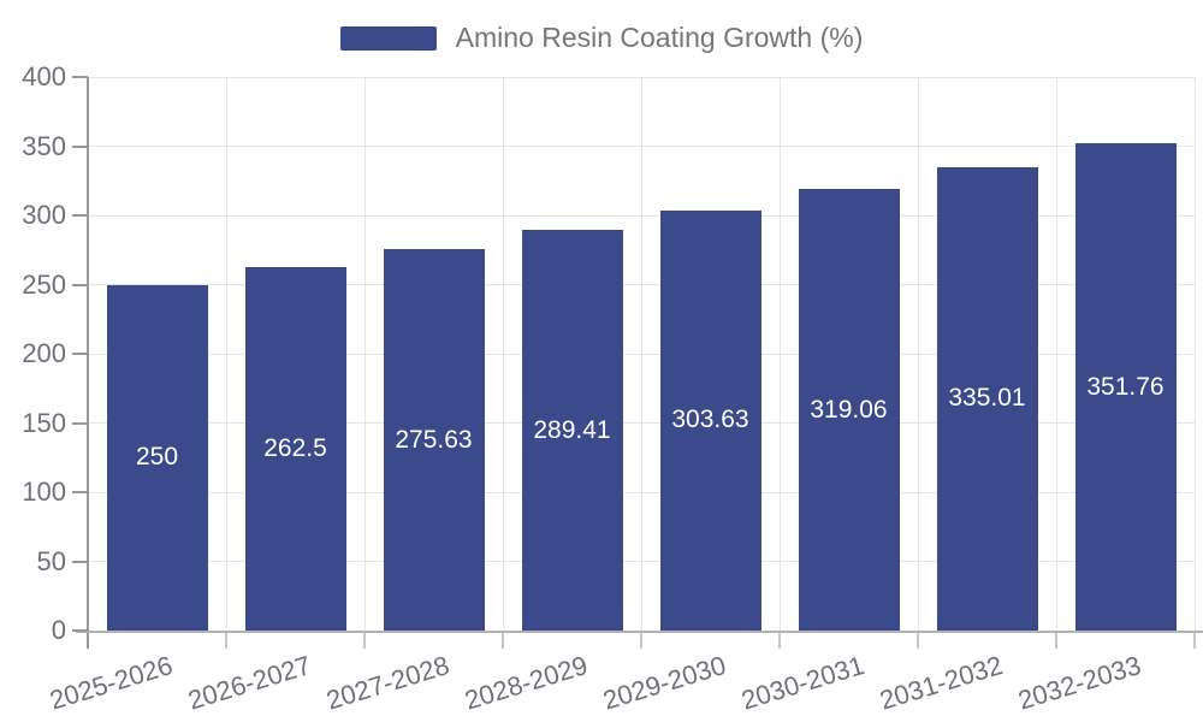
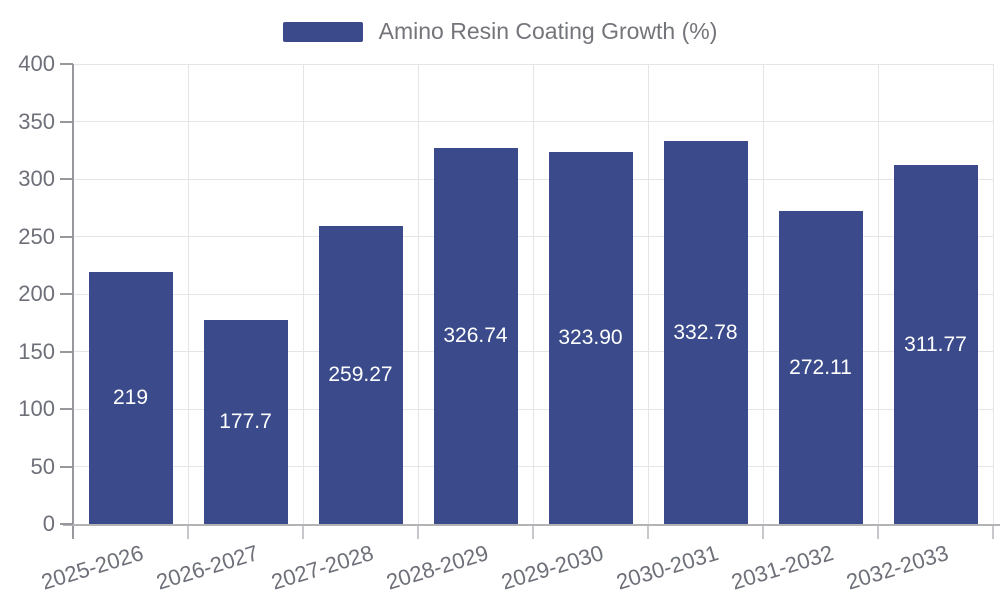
2025-2026: 250 -> 219
2026-2027: 262.5 -> 177.7
2027-2028: 275.63 -> 259.27
2028-2029: 289.41 -> 326.74
2029-2030: 303.63 -> 323.90
2030-2031: 319.06 -> 332.78
2031-2032: 335.01 -> 272.11
2032-2033: 351.76 -> 311.77
